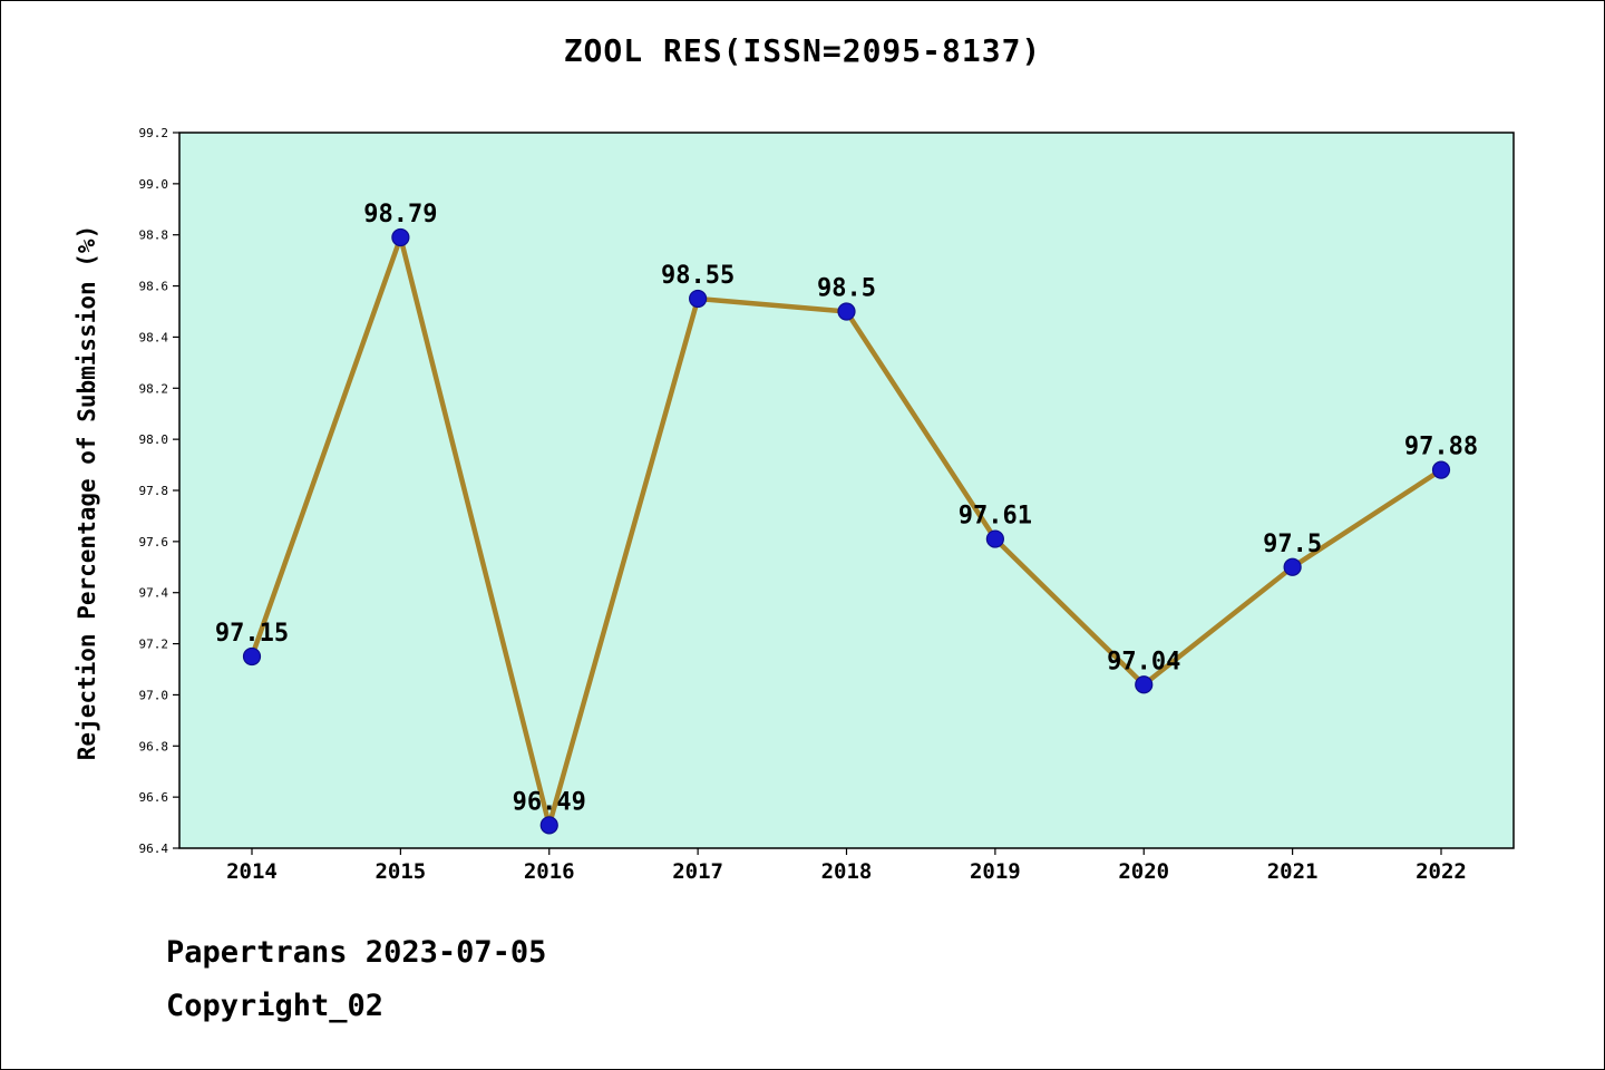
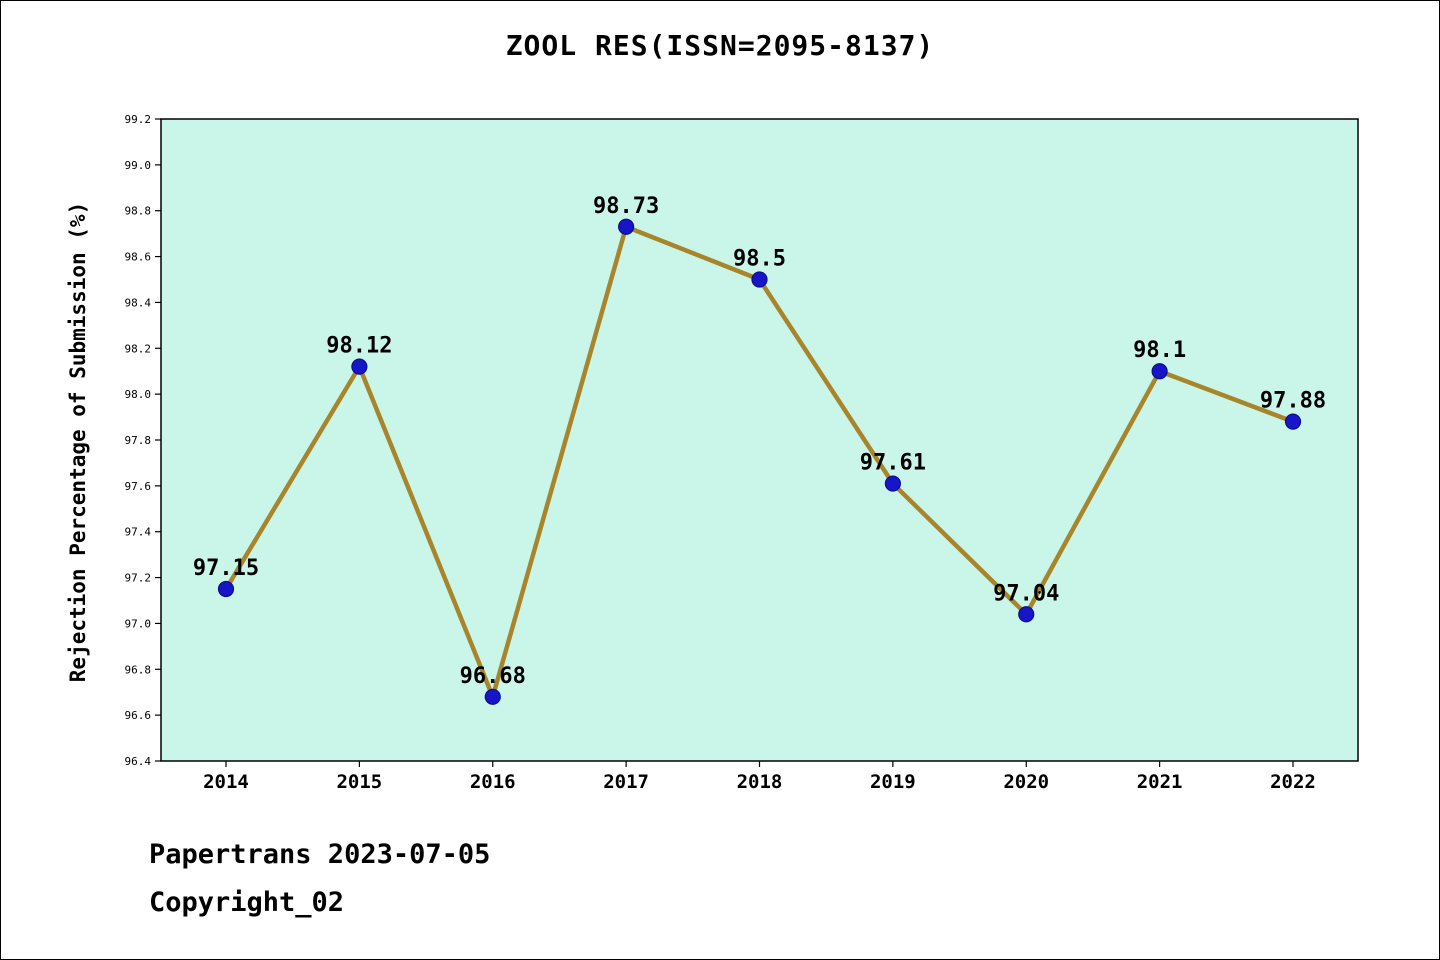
2015: 98.79 -> 98.12
2016: 96.49 -> 96.68
2017: 98.55 -> 98.73
2021: 97.5 -> 98.1
